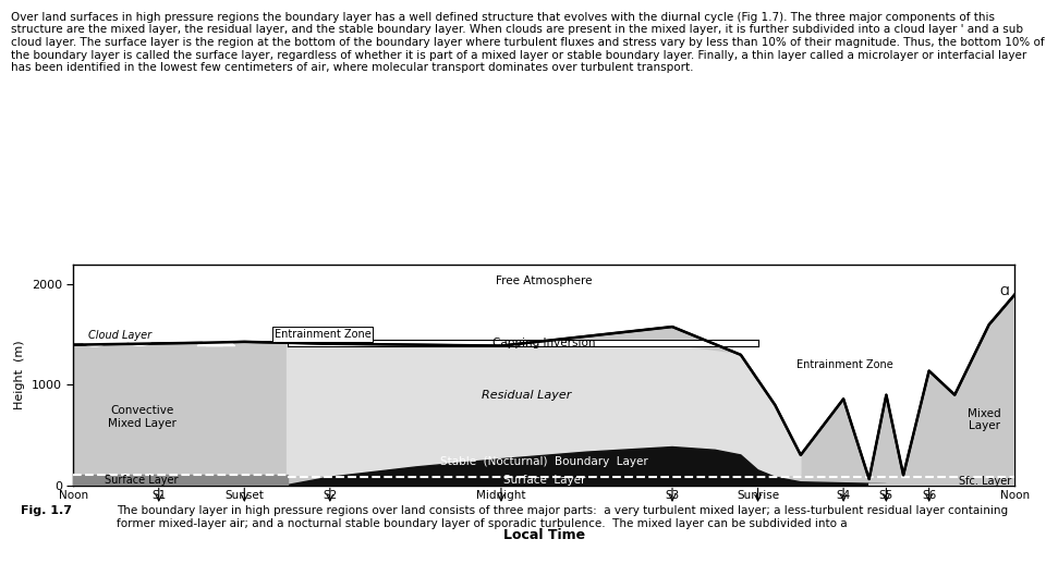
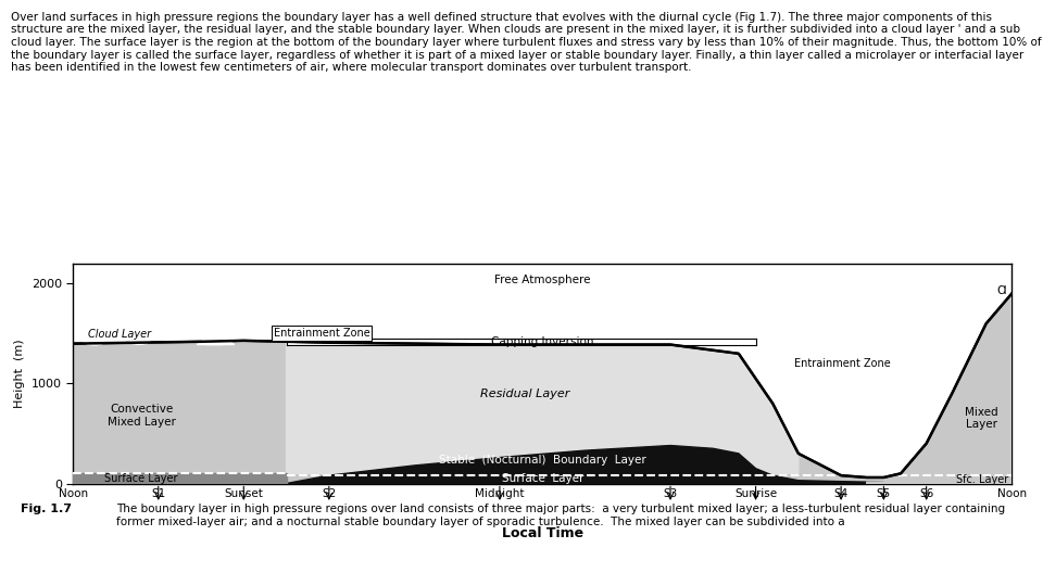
S3: 1580 -> 1390
S4: 860 -> 80
S5: 900 -> 60
S6: 1140 -> 400
